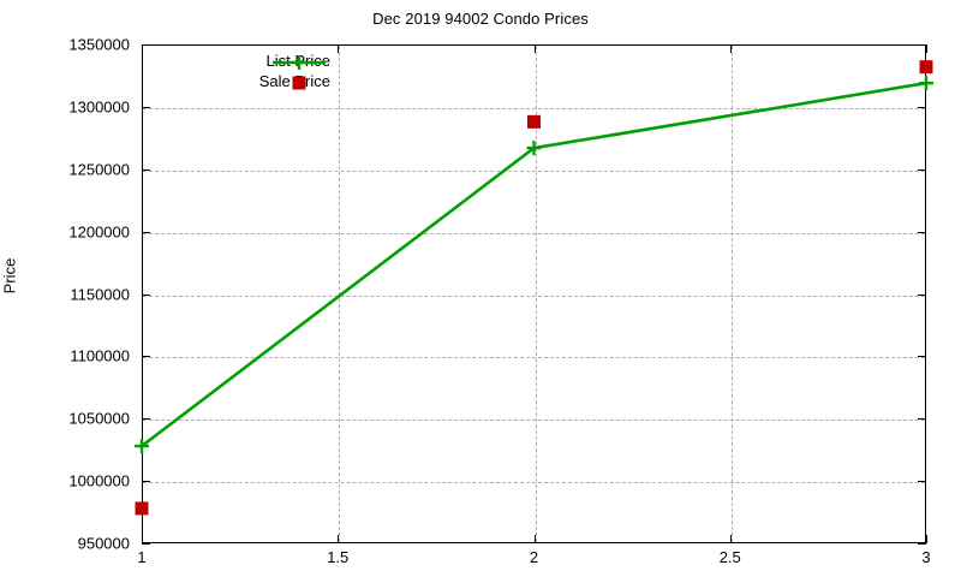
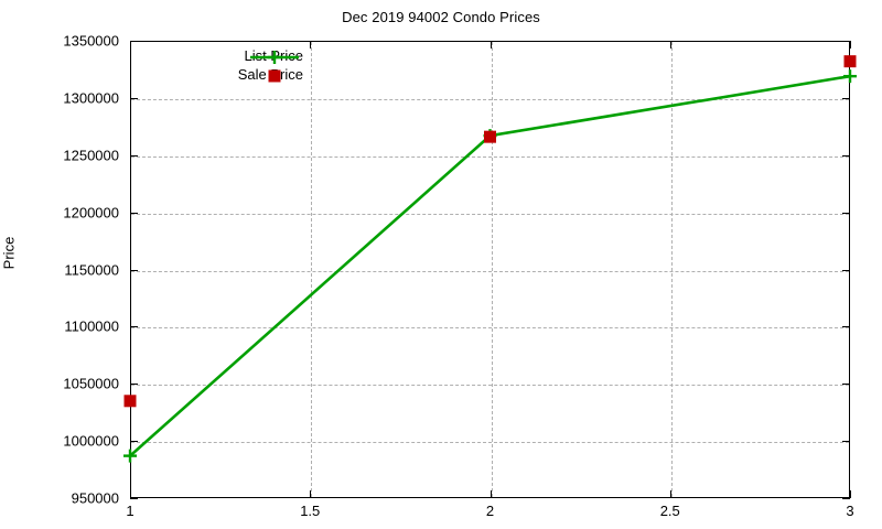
List Price/1: 1028000 -> 987000
Sale Price/1: 978000 -> 1035000
Sale Price/2: 1288000 -> 1266000
